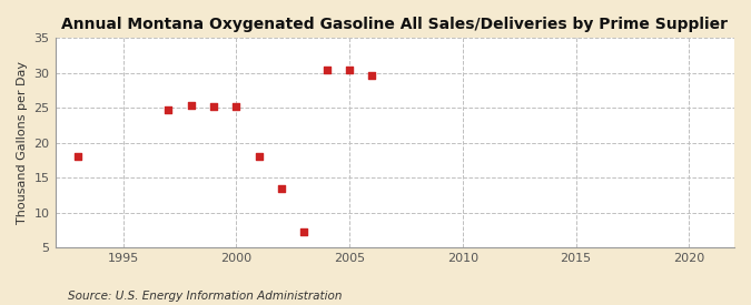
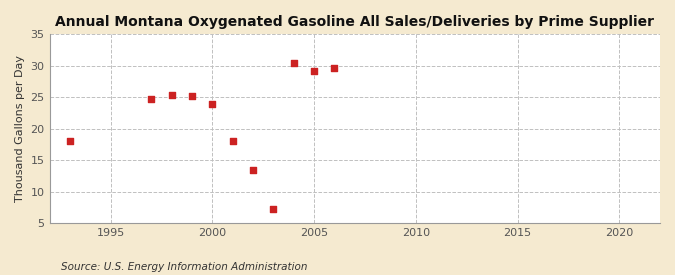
2000: 25.2 -> 24.0
2005: 30.4 -> 29.1
